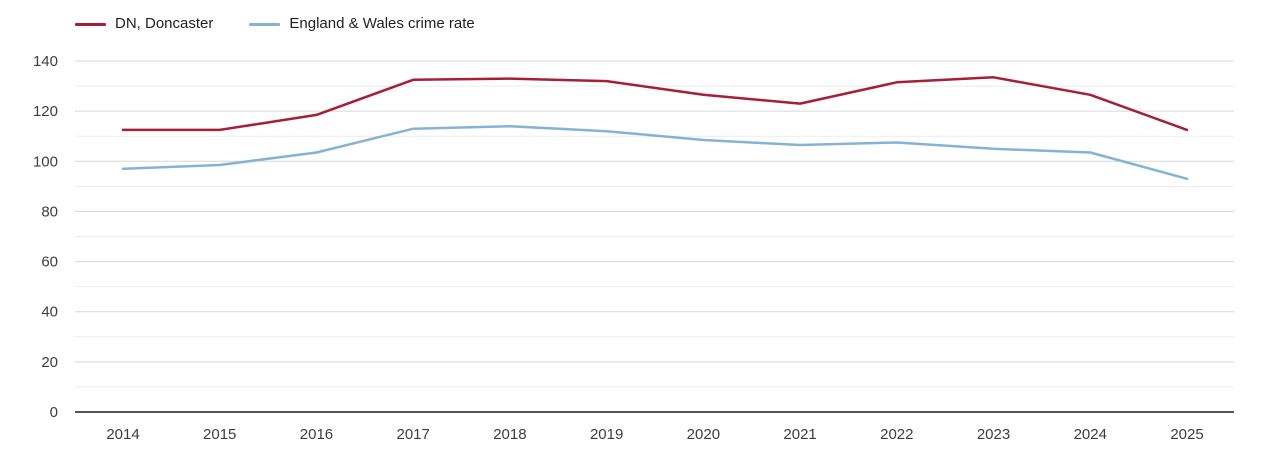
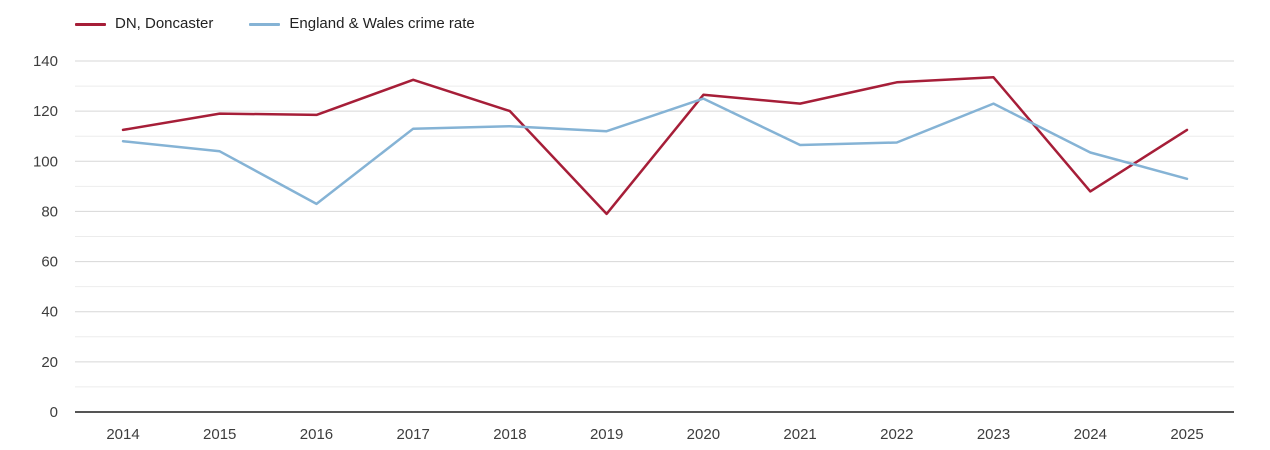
England & Wales crime rate/2014: 97 -> 108
DN, Doncaster/2015: 112 -> 119
England & Wales crime rate/2015: 98 -> 104
England & Wales crime rate/2016: 104 -> 83
DN, Doncaster/2018: 133 -> 120
DN, Doncaster/2019: 132 -> 79
England & Wales crime rate/2020: 108 -> 125
England & Wales crime rate/2023: 105 -> 123
DN, Doncaster/2024: 126 -> 88
